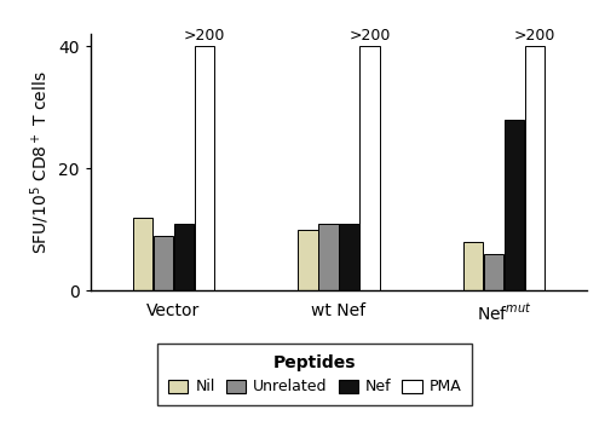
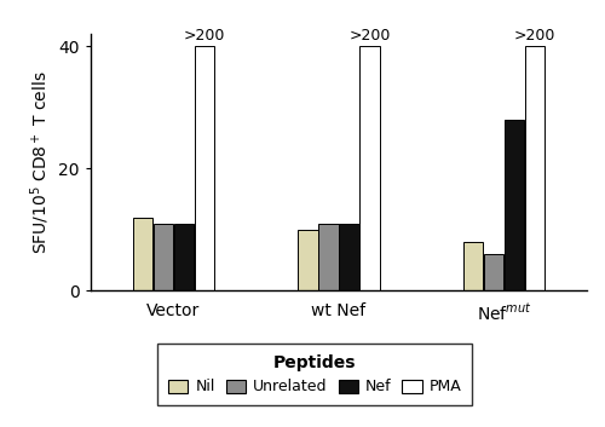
Unrelated/Vector: 9 -> 11
